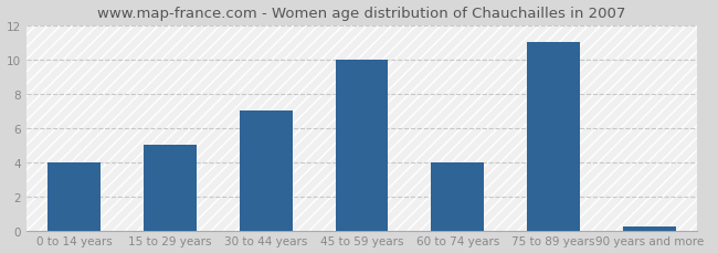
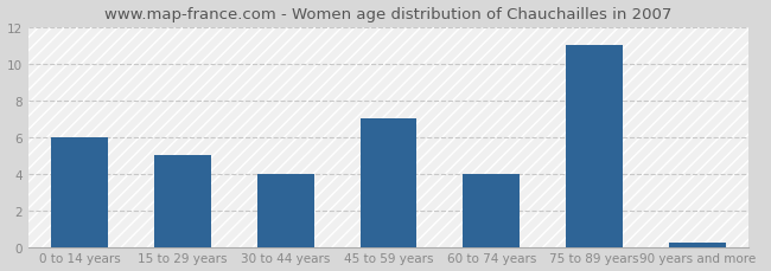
0 to 14 years: 4.0 -> 6.0
30 to 44 years: 7.0 -> 4.0
45 to 59 years: 10.0 -> 7.0
